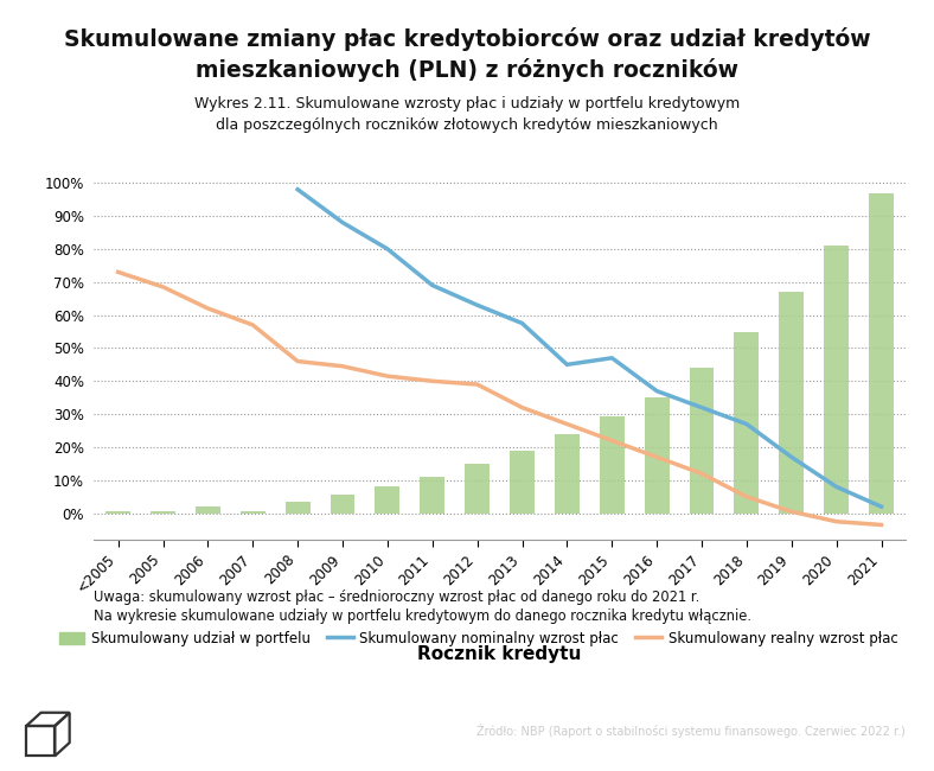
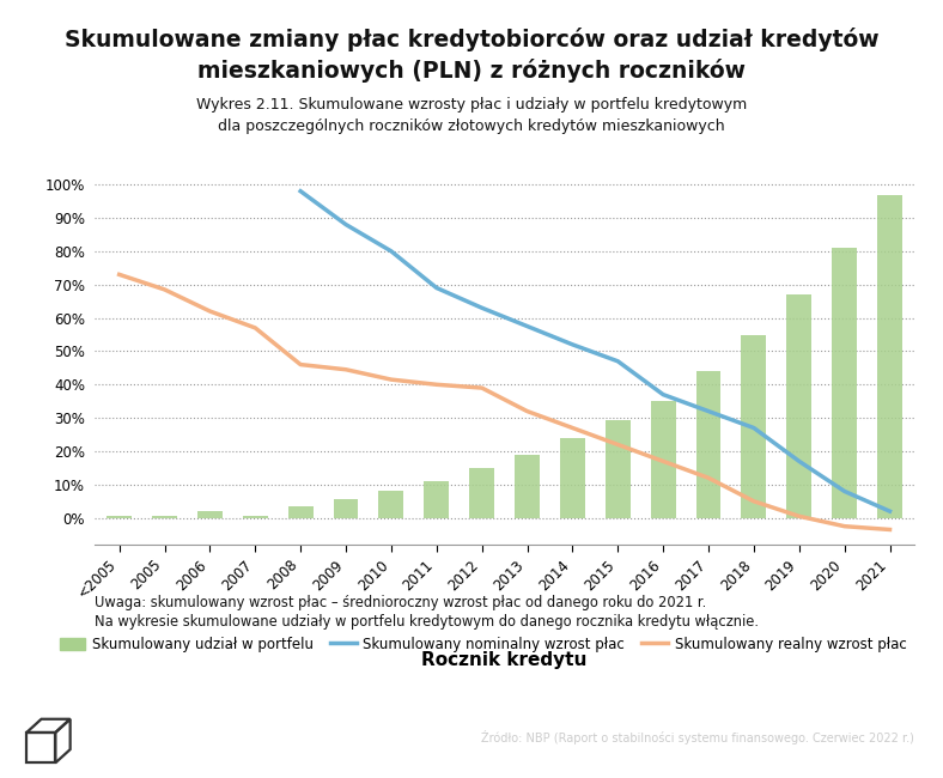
Skumulowany nominalny wzrost płac/2014: 45.0% -> 52.0%
